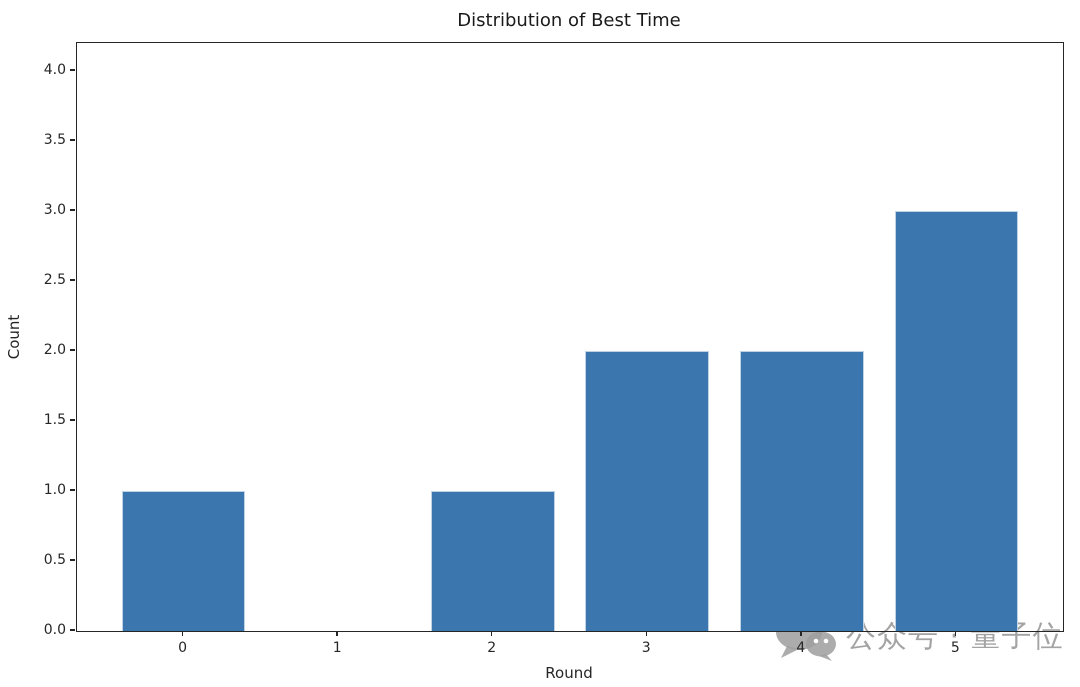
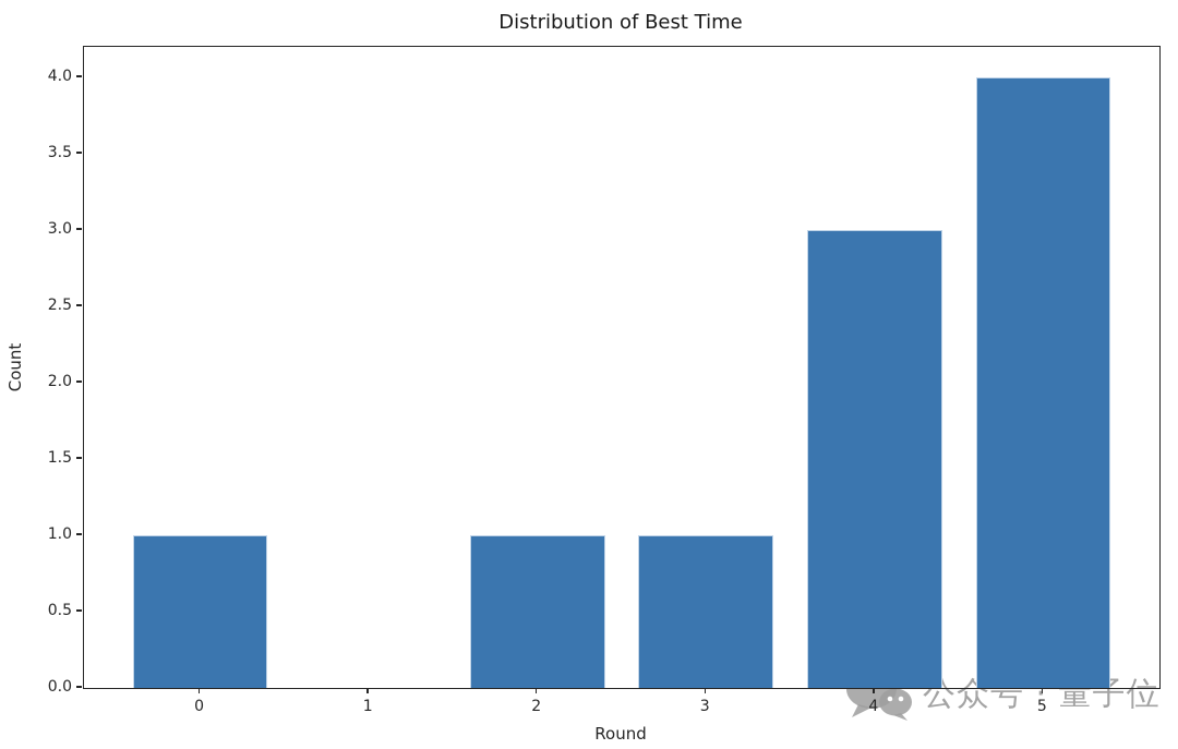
3: 2 -> 1
4: 2 -> 3
5: 3 -> 4
